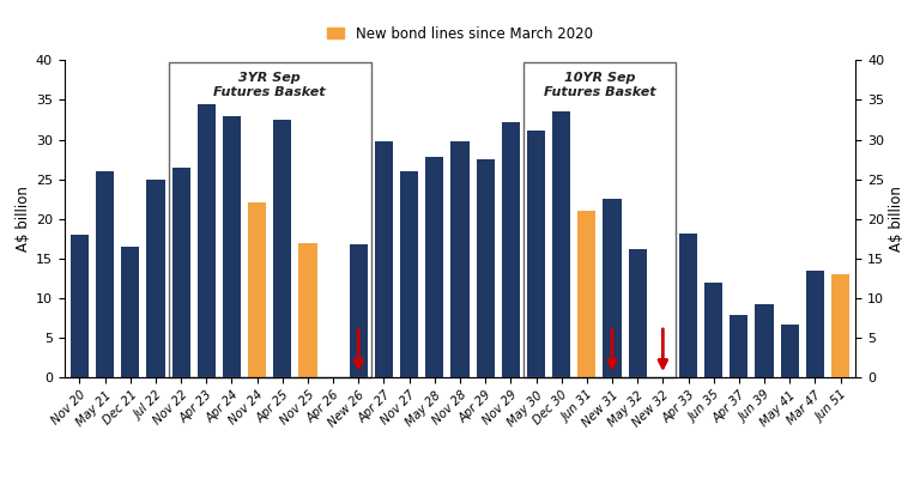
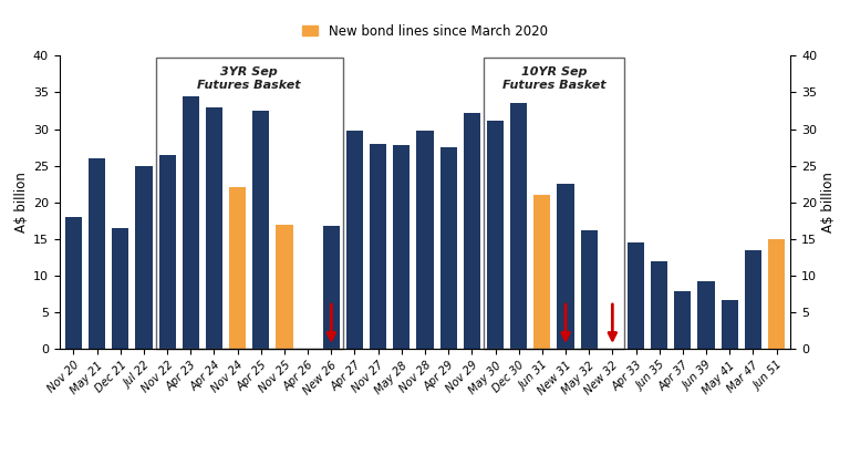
Nov 27: 26.0 -> 28.0
Apr 33: 18.2 -> 14.5
Jun 51: 13.0 -> 15.0
